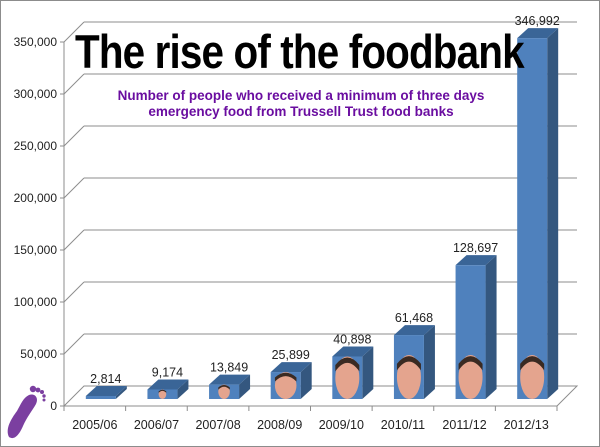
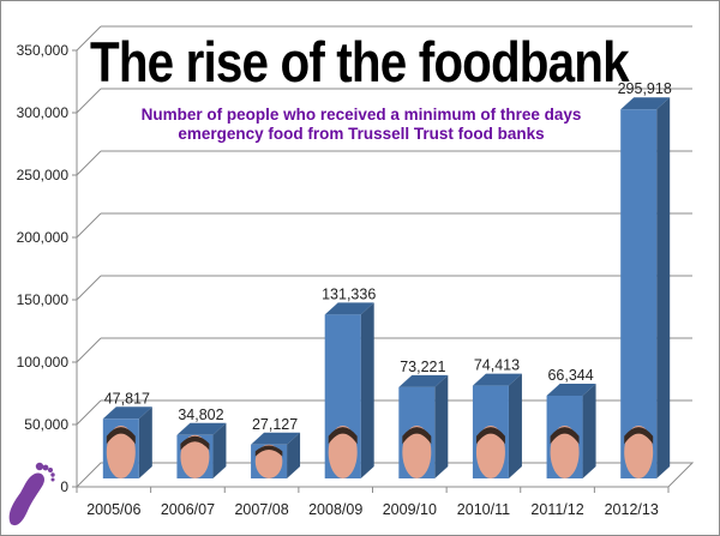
2005/06: 2,814 -> 47,817
2006/07: 9,174 -> 34,802
2007/08: 13,849 -> 27,127
2008/09: 25,899 -> 131,336
2009/10: 40,898 -> 73,221
2010/11: 61,468 -> 74,413
2011/12: 128,697 -> 66,344
2012/13: 346,992 -> 295,918
